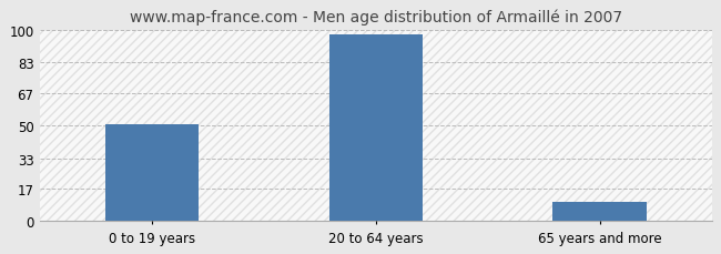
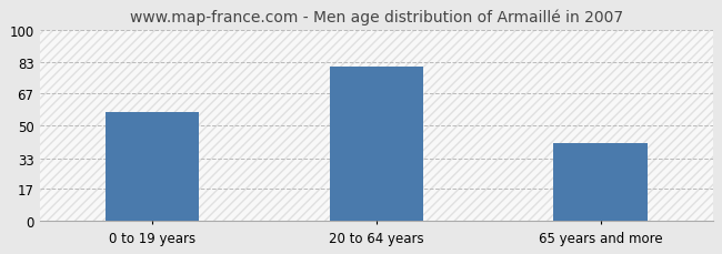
0 to 19 years: 51 -> 57
20 to 64 years: 98 -> 81
65 years and more: 10 -> 41
